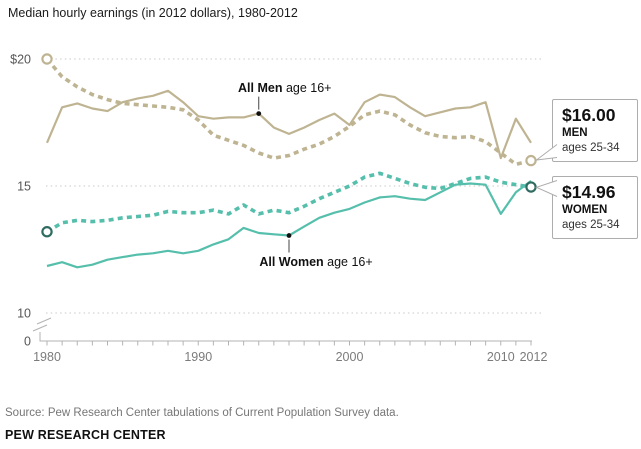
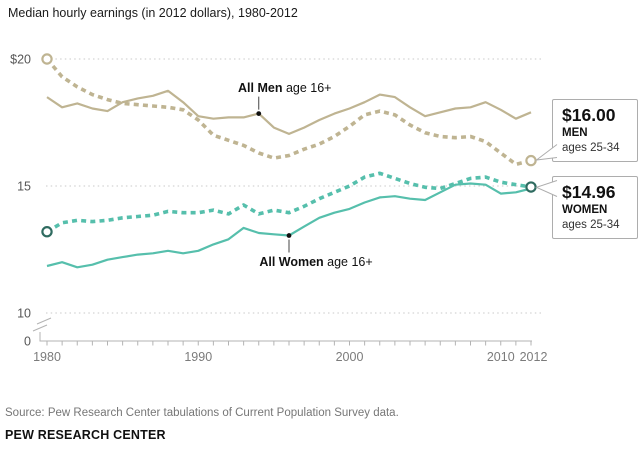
All Men age 16+/1980: $16.7 -> $18.5
All Men age 16+/2000: $17.4 -> $18.1
All Men age 16+/2010: $16.1 -> $18.0
All Women age 16+/2010: $13.9 -> $14.7
All Men age 16+/2012: $16.7 -> $17.9
All Women age 16+/2012: $15.2 -> $14.9
